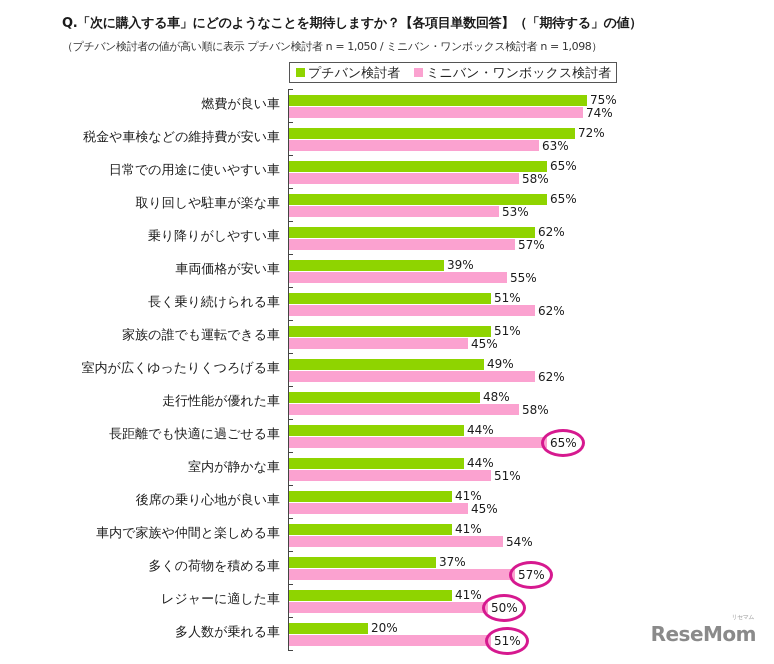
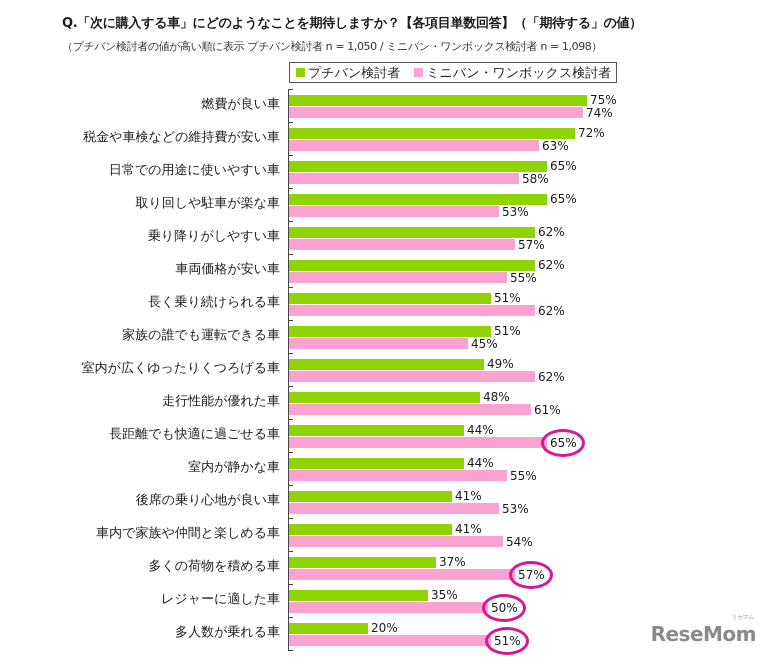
プチバン検討者/車両価格が安い車: 39% -> 62%
ミニバン・ワンボックス検討者/走行性能が優れた車: 58% -> 61%
ミニバン・ワンボックス検討者/室内が静かな車: 51% -> 55%
ミニバン・ワンボックス検討者/後席の乗り心地が良い車: 45% -> 53%
プチバン検討者/レジャーに適した車: 41% -> 35%
